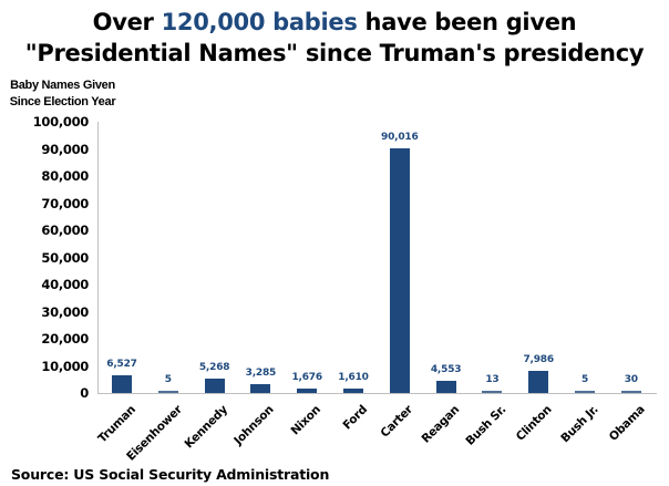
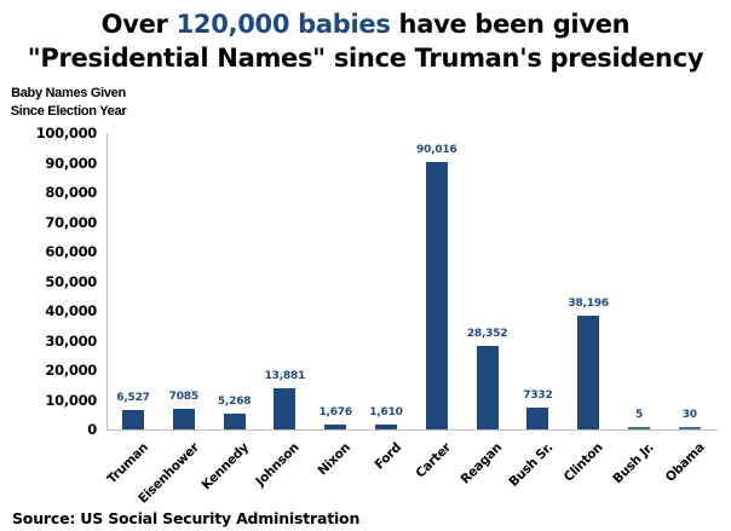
Eisenhower: 5 -> 7085
Johnson: 3,285 -> 13,881
Reagan: 4,553 -> 28,352
Bush Sr.: 13 -> 7332
Clinton: 7,986 -> 38,196
